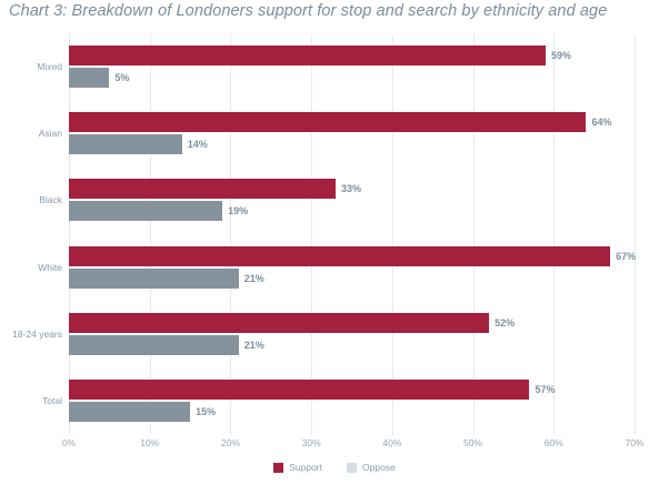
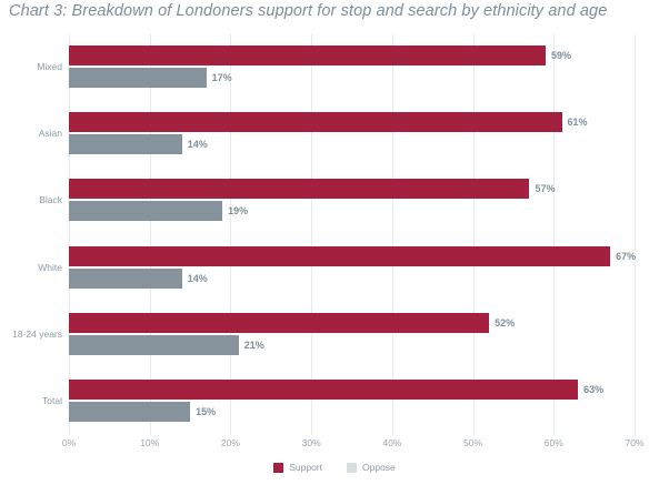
Oppose/Mixed: 5% -> 17%
Support/Asian: 64% -> 61%
Support/Black: 33% -> 57%
Oppose/White: 21% -> 14%
Support/Total: 57% -> 63%
